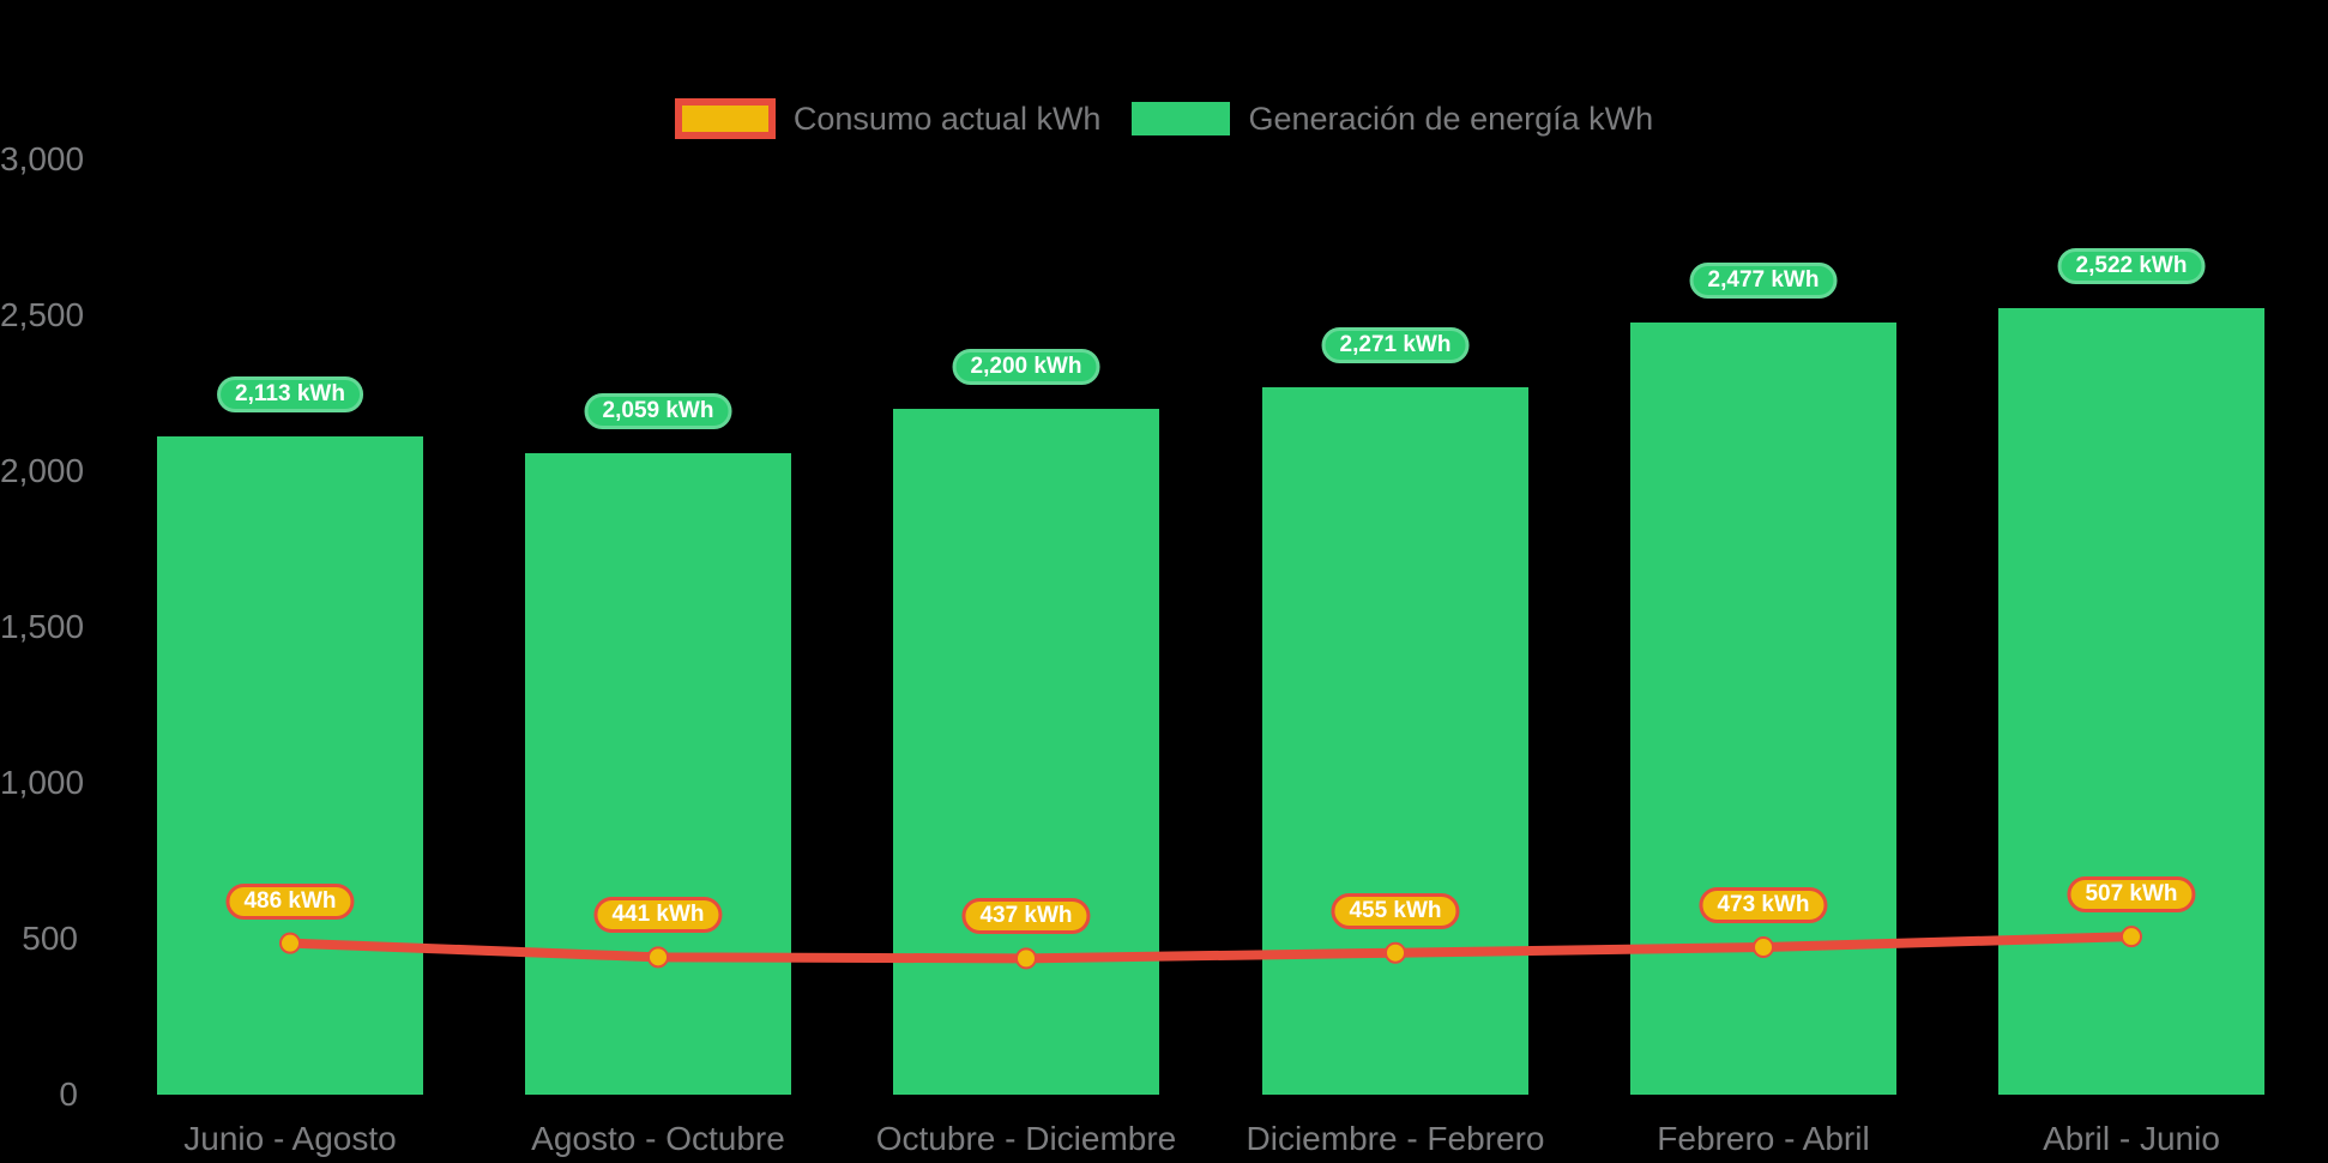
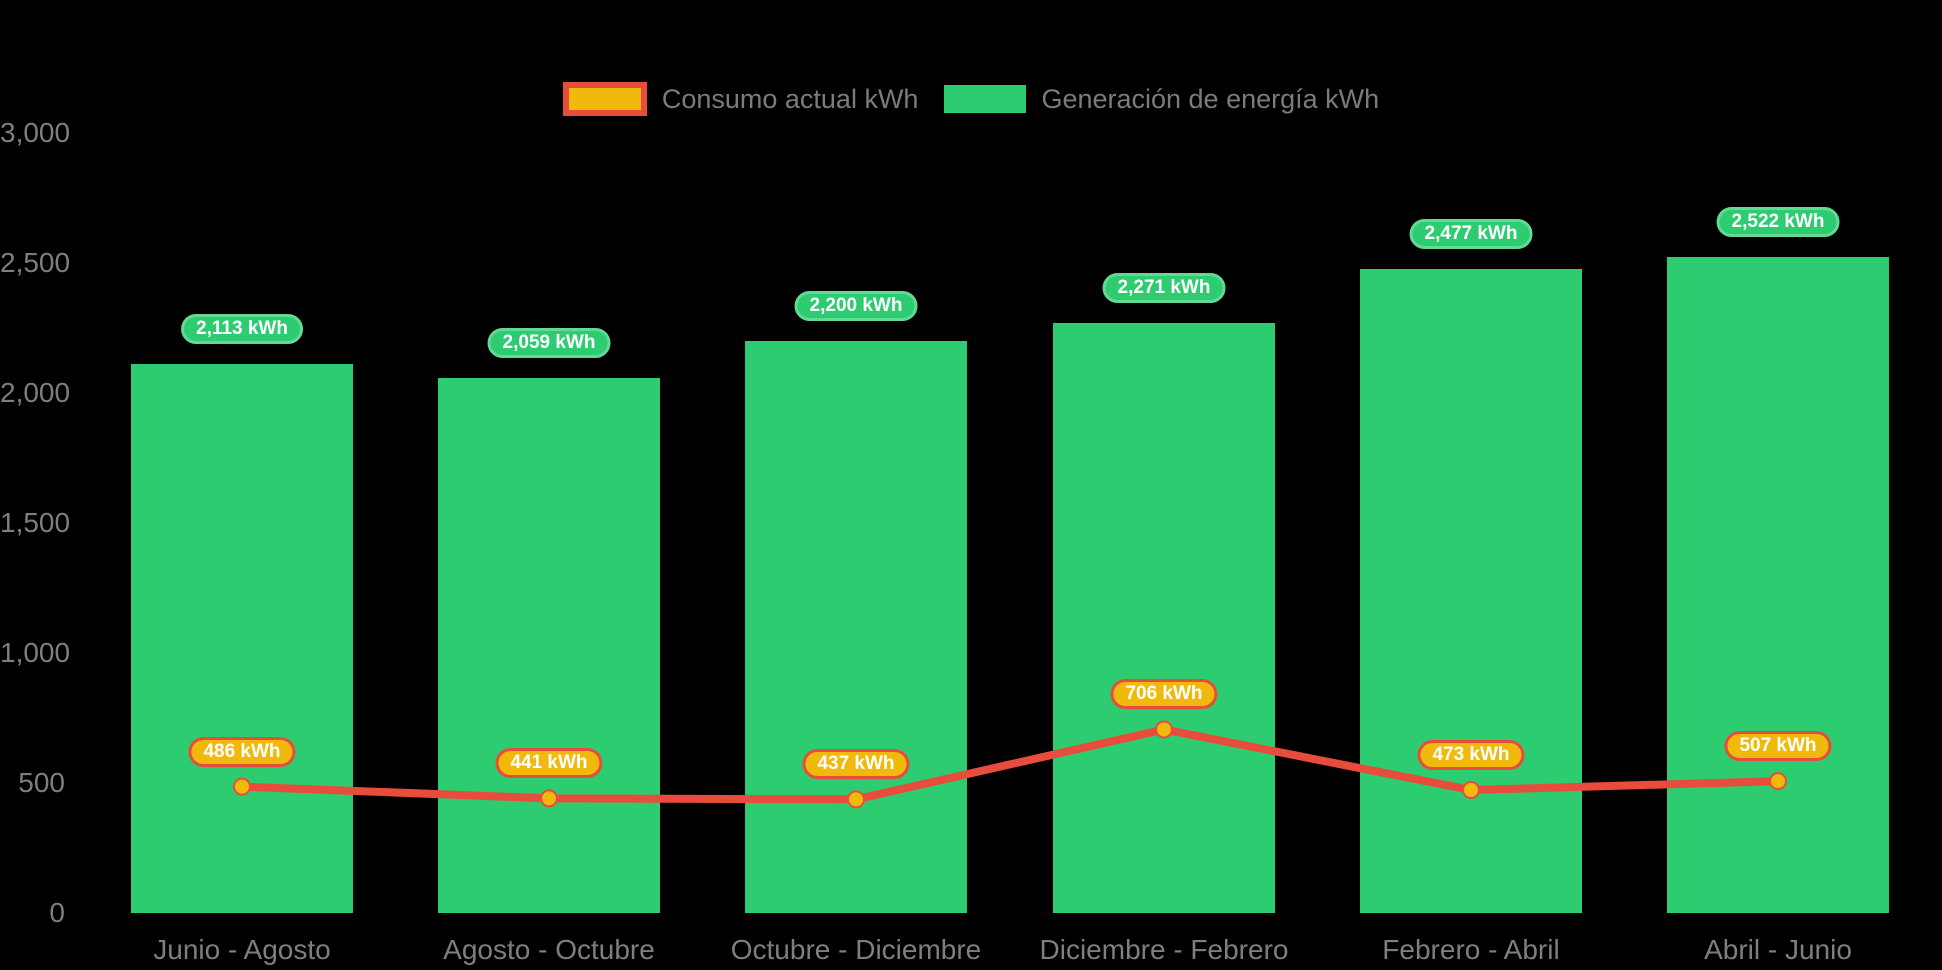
Consumo actual kWh/Diciembre - Febrero: 455 -> 706
